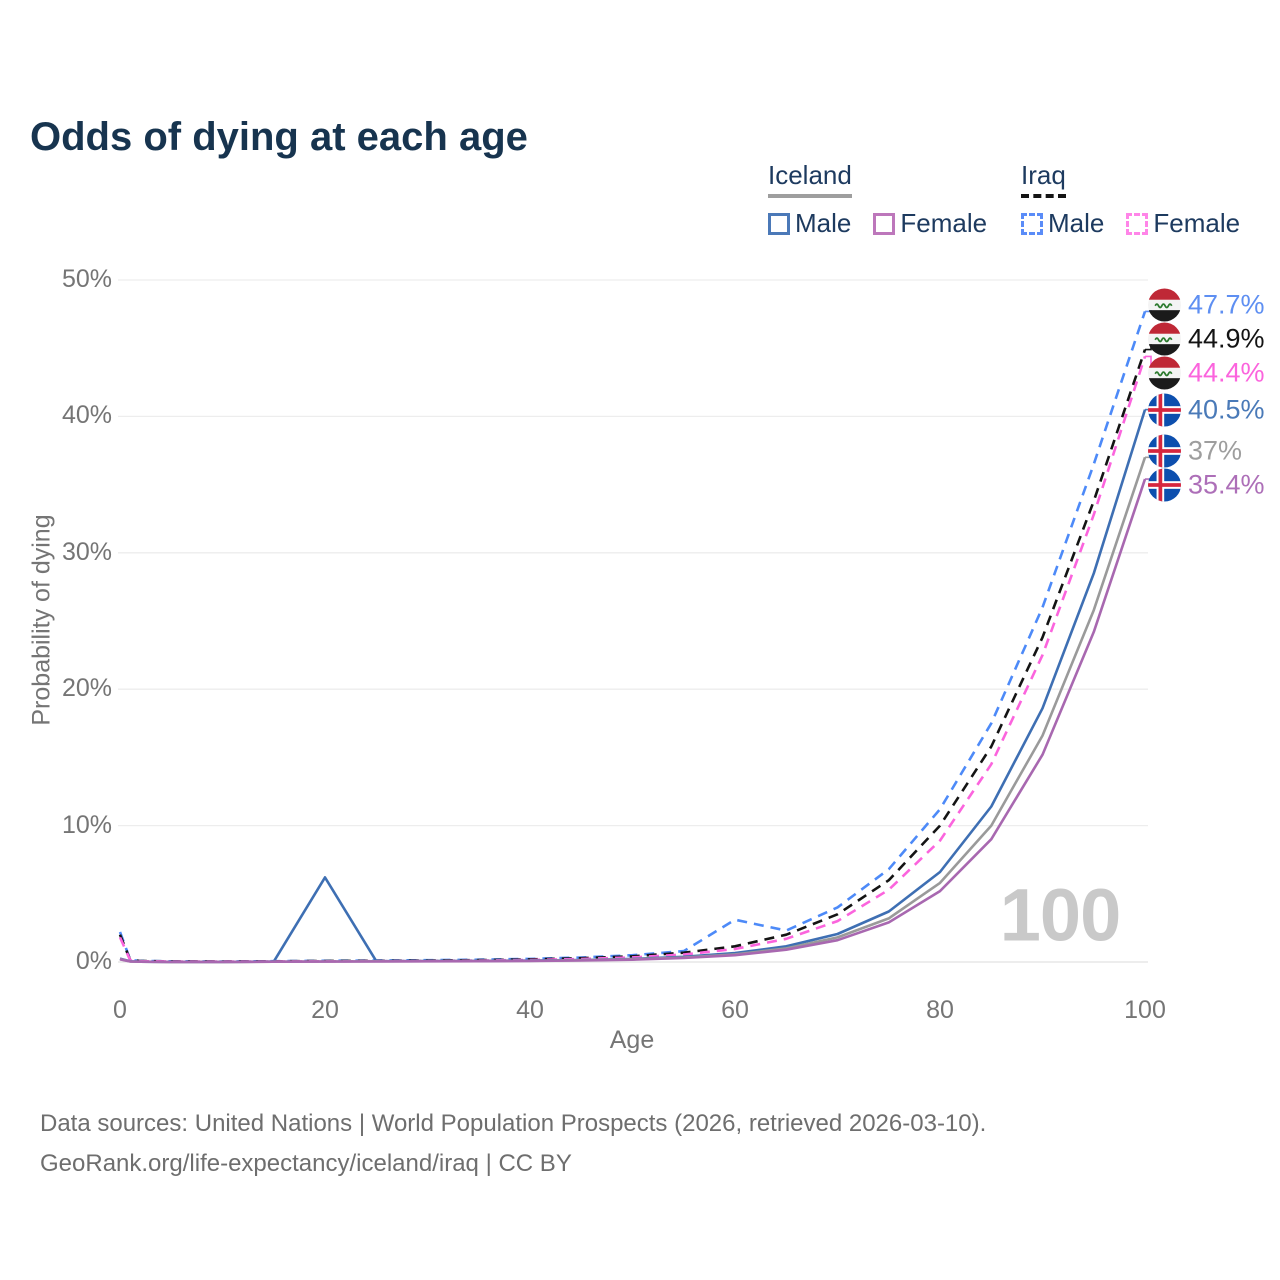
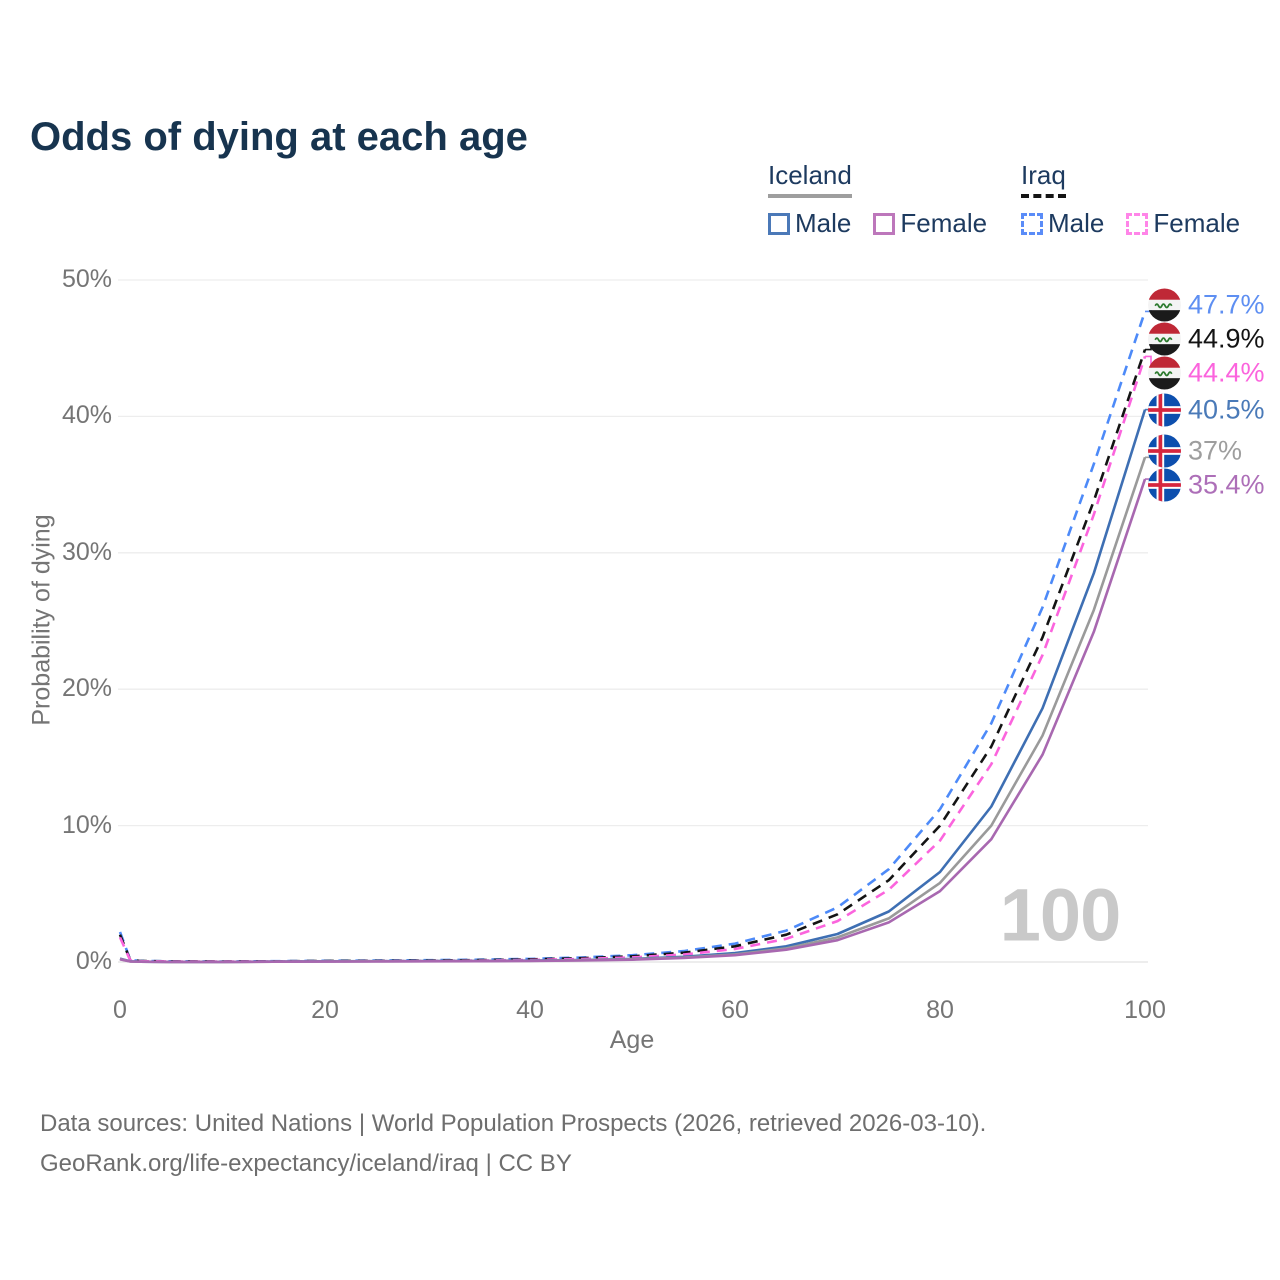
Iceland Male/20: 6.2% -> 0.1%
Iraq Male/60: 3.1% -> 1.4%
